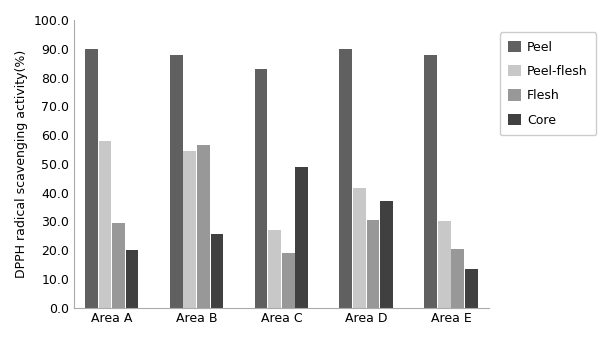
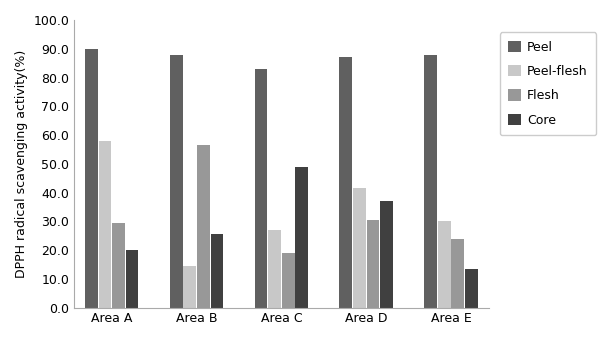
Peel-flesh/Area B: 54.5 -> 14.5
Peel/Area D: 90 -> 87
Flesh/Area E: 20.5 -> 24.0
